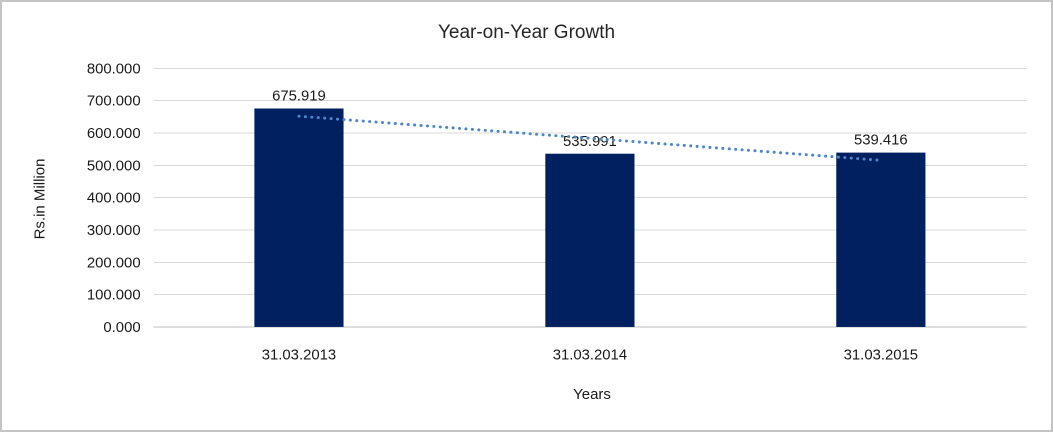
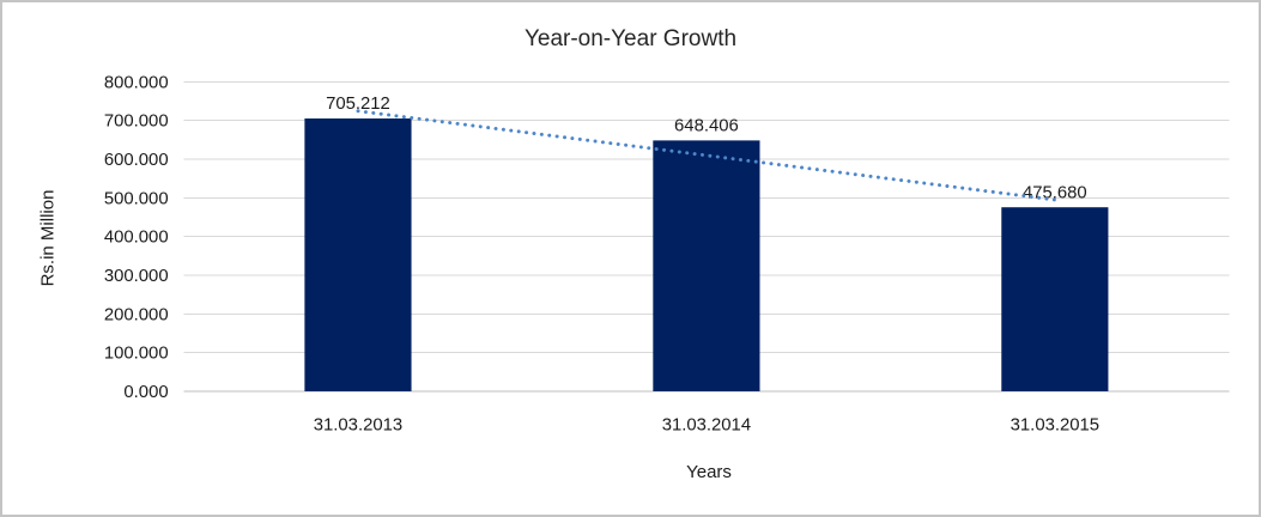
31.03.2013: 675.919 -> 705.212
31.03.2014: 535.991 -> 648.406
31.03.2015: 539.416 -> 475.680
